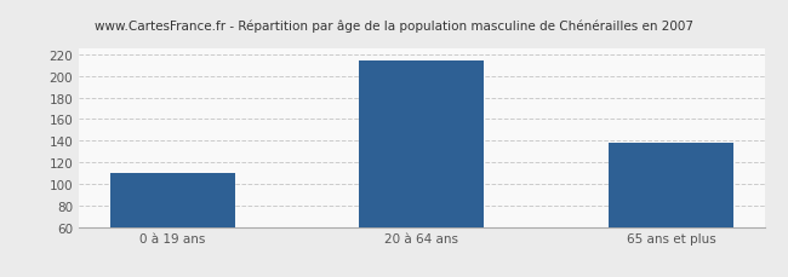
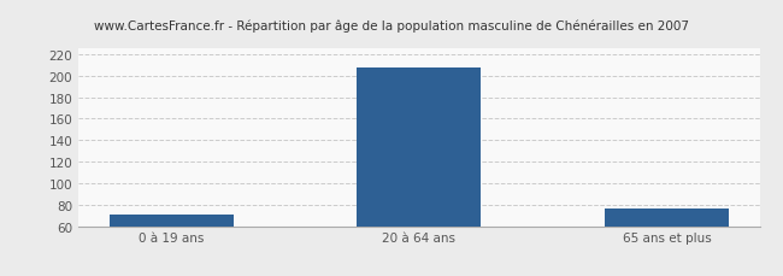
0 à 19 ans: 110 -> 71
20 à 64 ans: 214 -> 207
65 ans et plus: 138 -> 76
